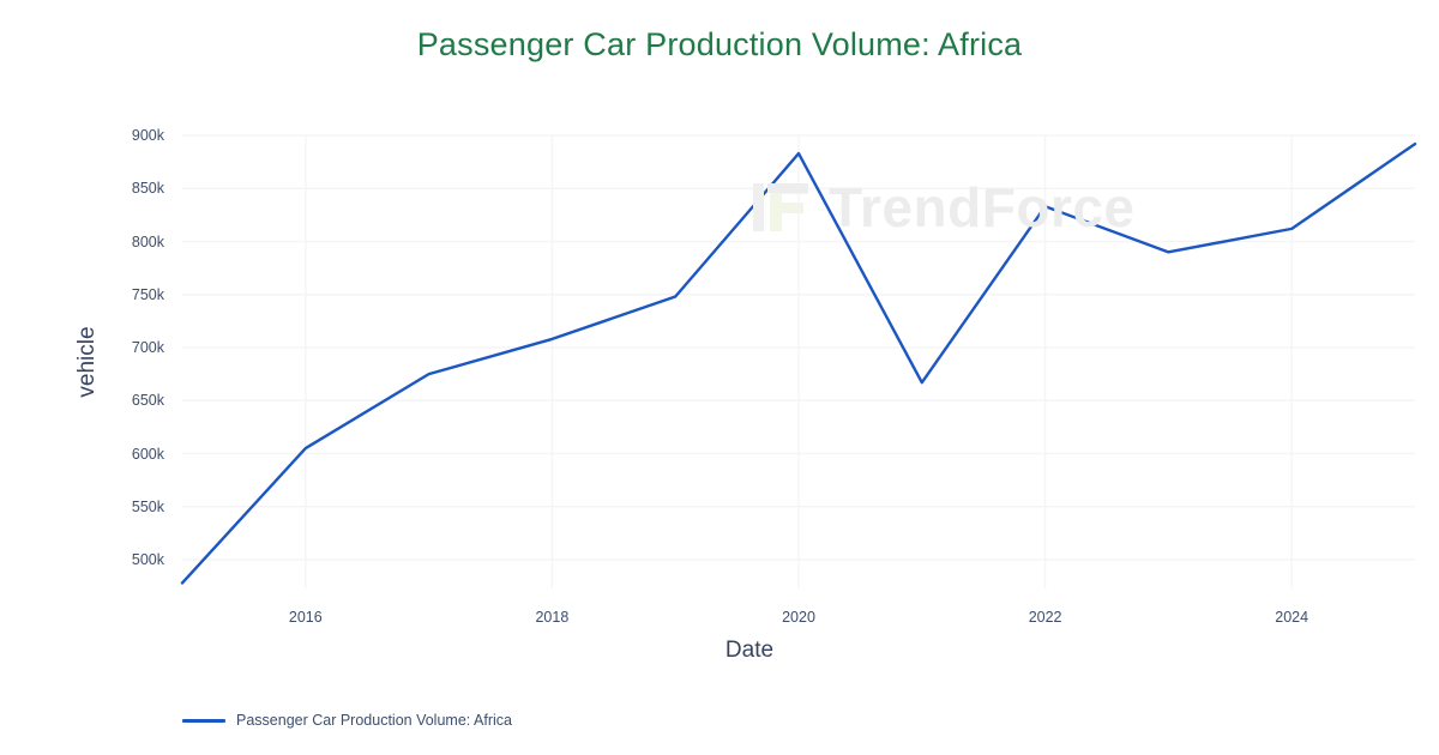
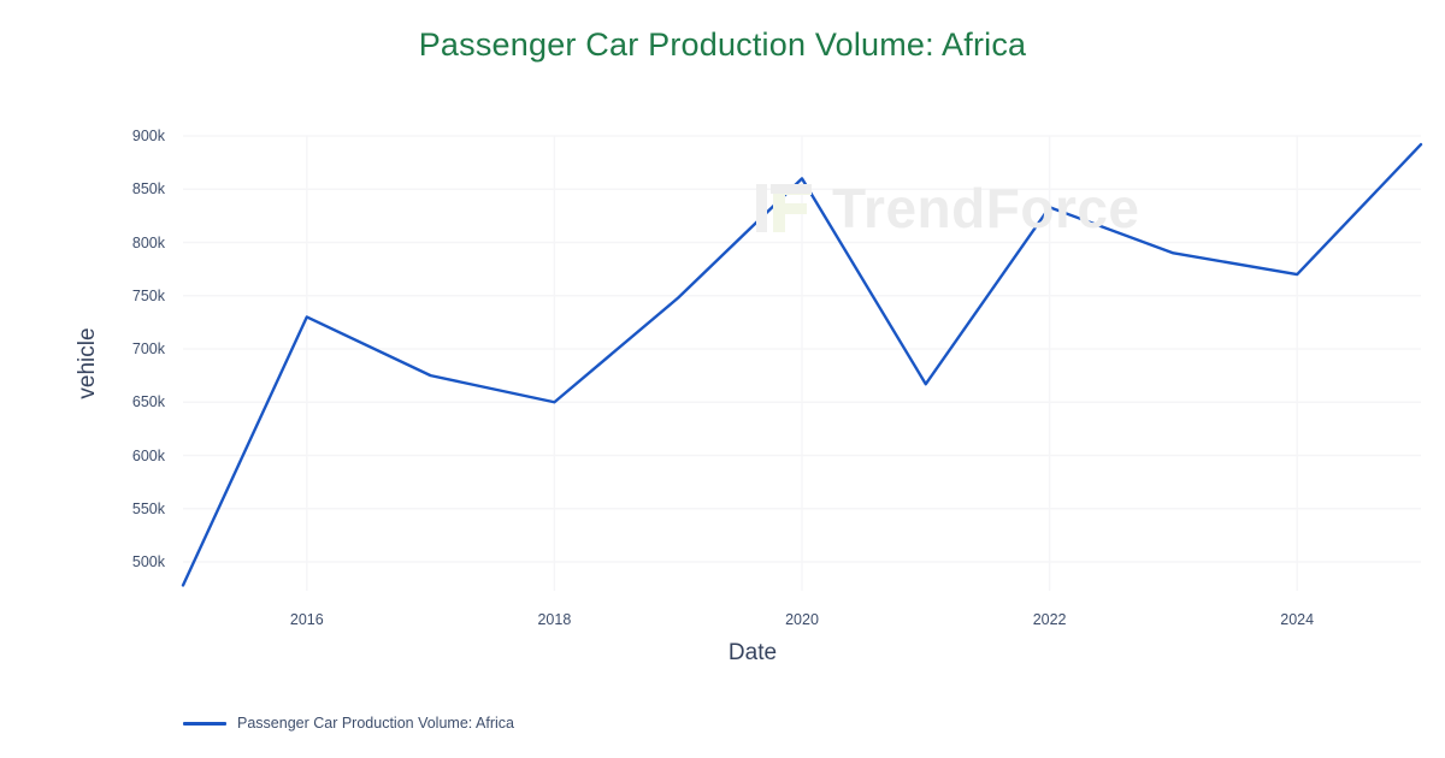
2016: 600k -> 730k
2018: 710k -> 650k
2020: 880k -> 860k
2024: 810k -> 770k
